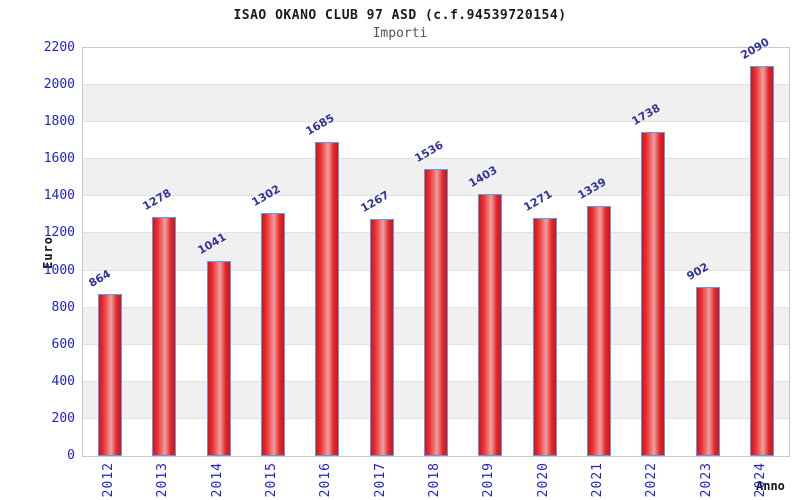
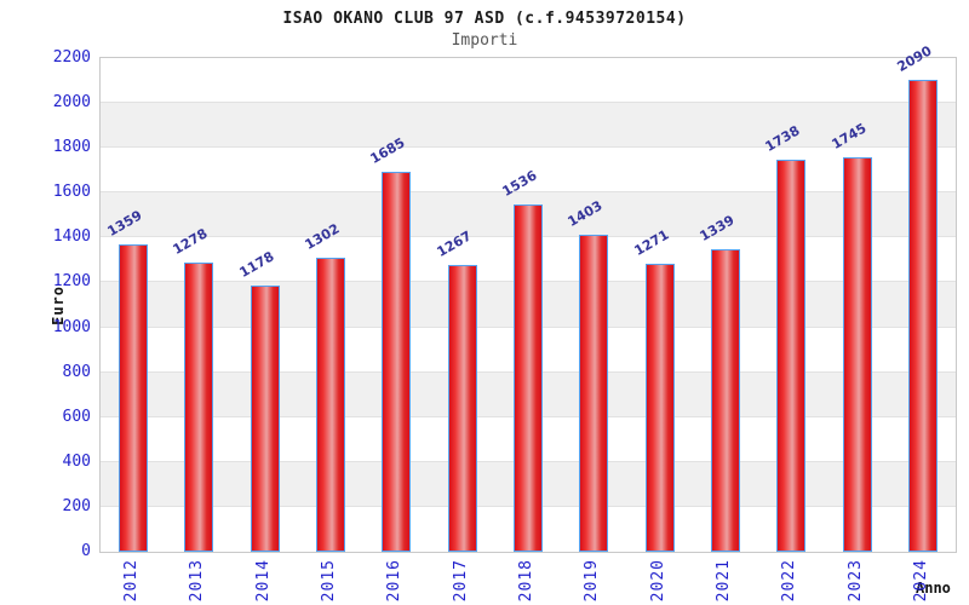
2012: 864 -> 1359
2014: 1041 -> 1178
2023: 902 -> 1745
